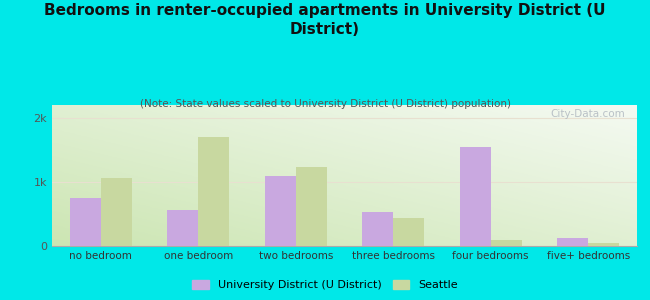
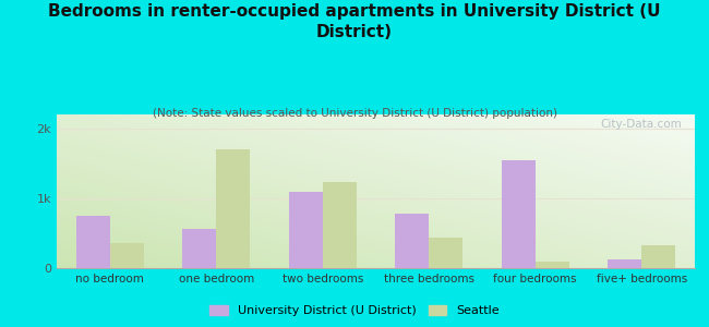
Seattle/no bedroom: 1.06k -> 0.36k
University District (U District)/three bedrooms: 0.53k -> 0.78k
Seattle/five+ bedrooms: 0.05k -> 0.32k
